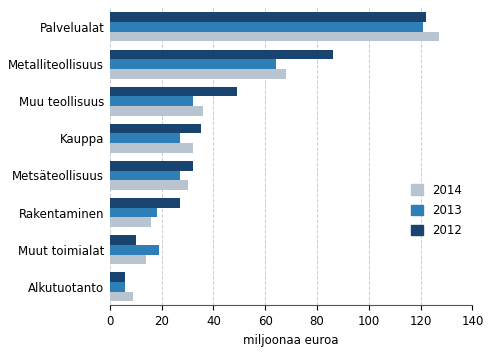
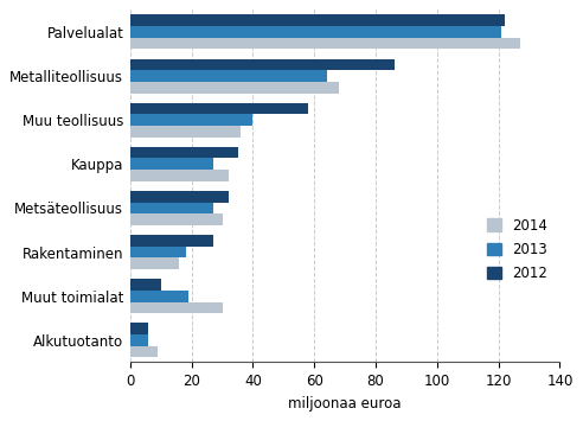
2012/Muu teollisuus: 49 -> 58
2013/Muu teollisuus: 32 -> 40
2014/Muut toimialat: 14 -> 30
